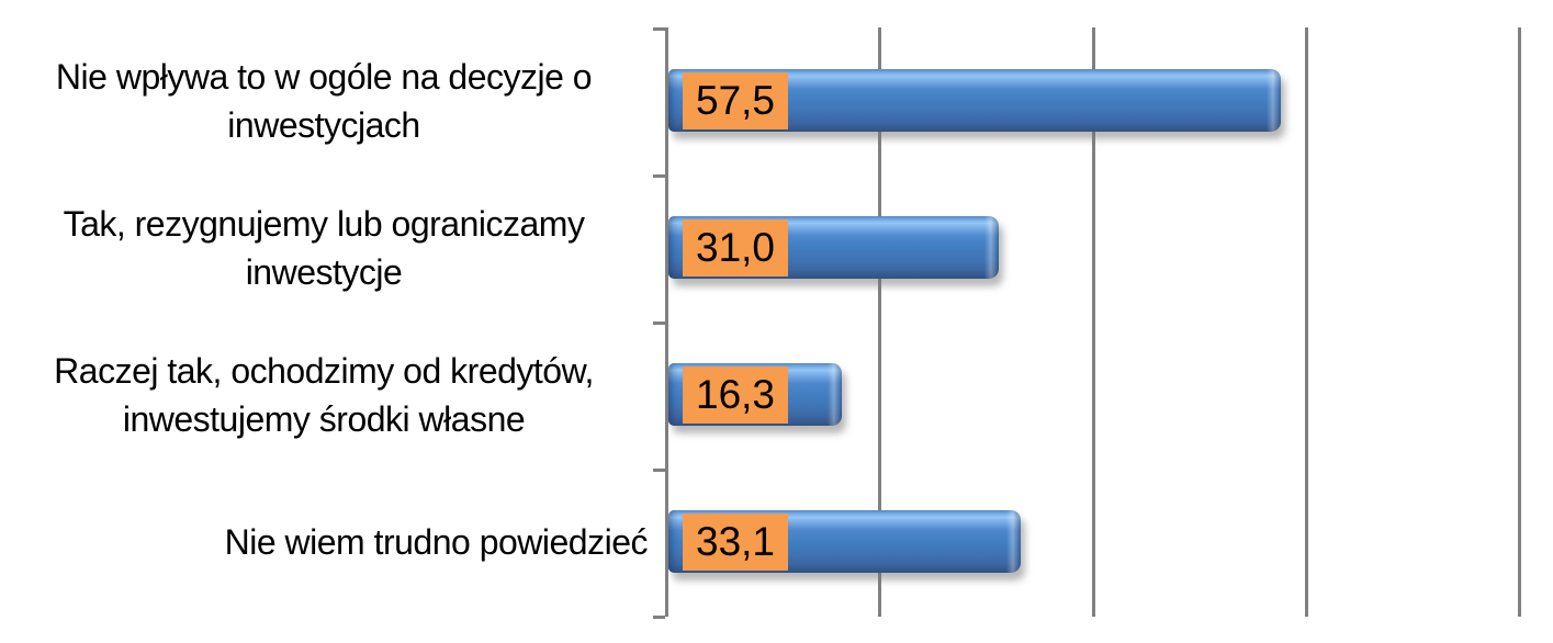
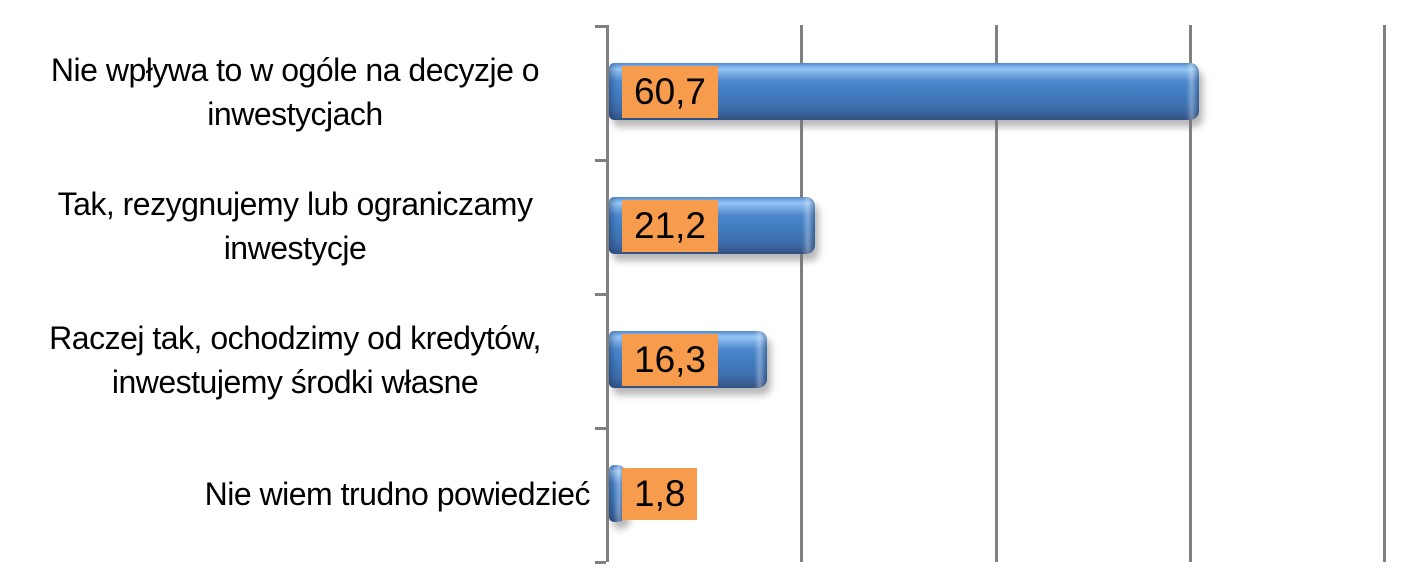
Nie wpływa to w ogóle na decyzje o inwestycjach: 57,5 -> 60,7
Tak, rezygnujemy lub ograniczamy inwestycje: 31,0 -> 21,2
Nie wiem trudno powiedzieć: 33,1 -> 1,8
